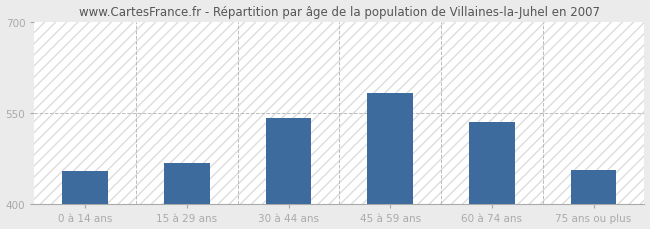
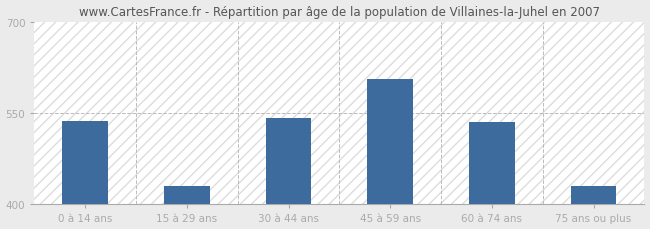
0 à 14 ans: 454 -> 537
15 à 29 ans: 468 -> 430
45 à 59 ans: 582 -> 605
75 ans ou plus: 456 -> 430
